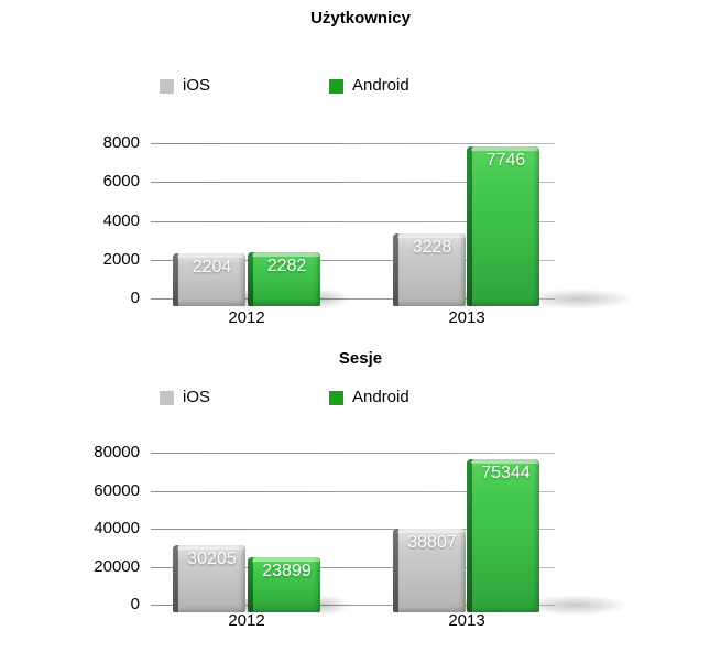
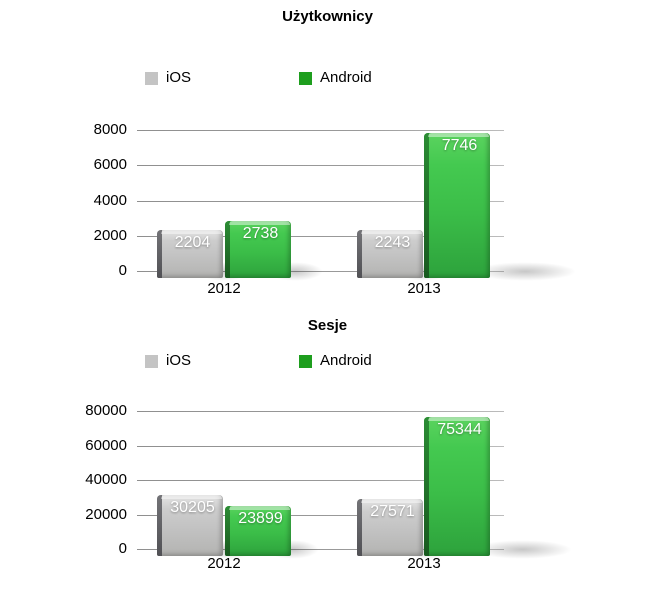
Użytkownicy/Android/2012: 2282 -> 2738
Użytkownicy/iOS/2013: 3228 -> 2243
Sesje/iOS/2013: 38807 -> 27571
